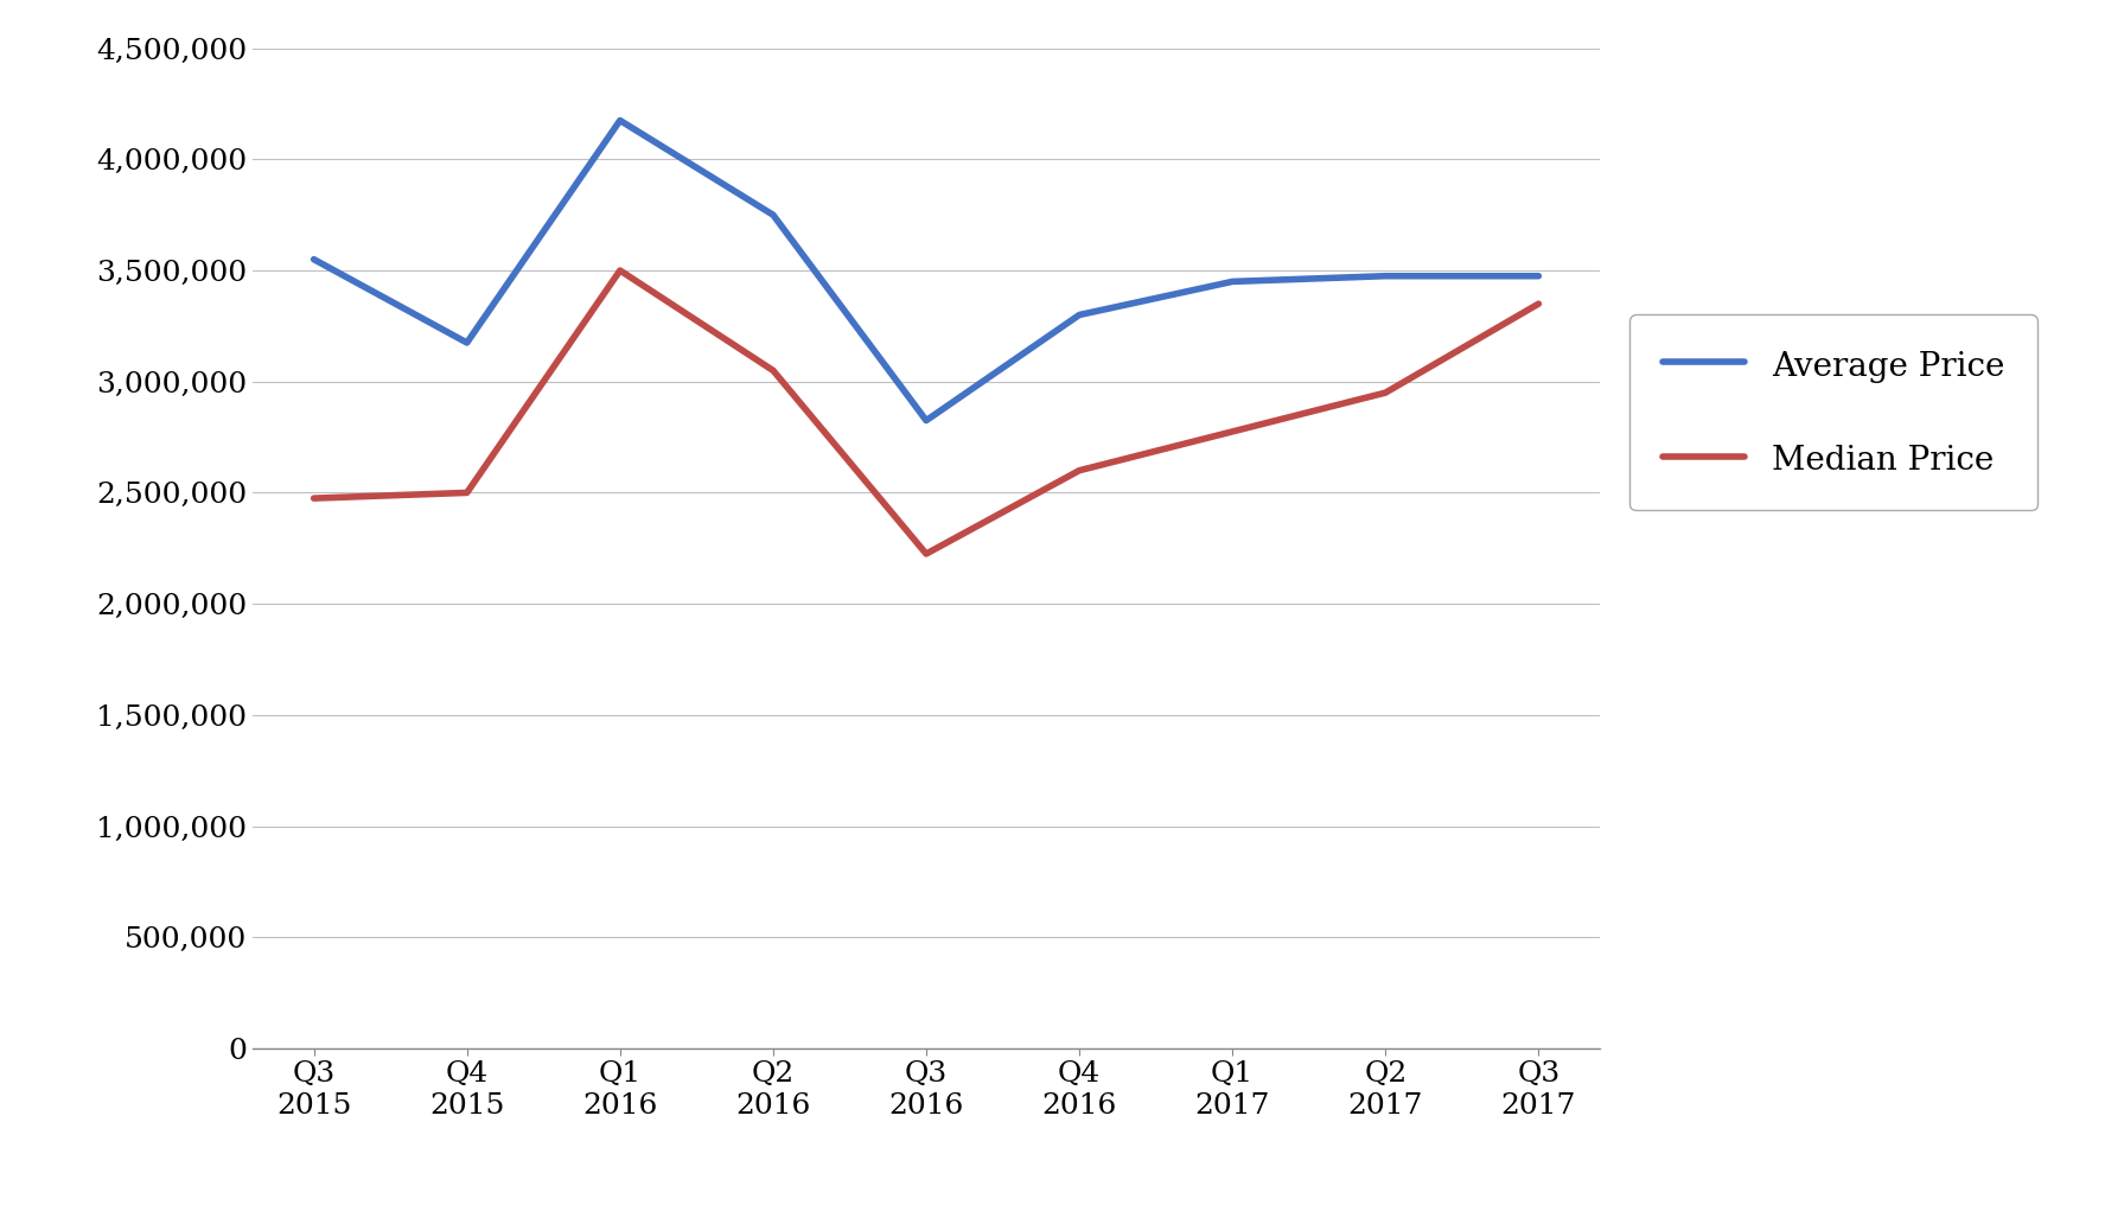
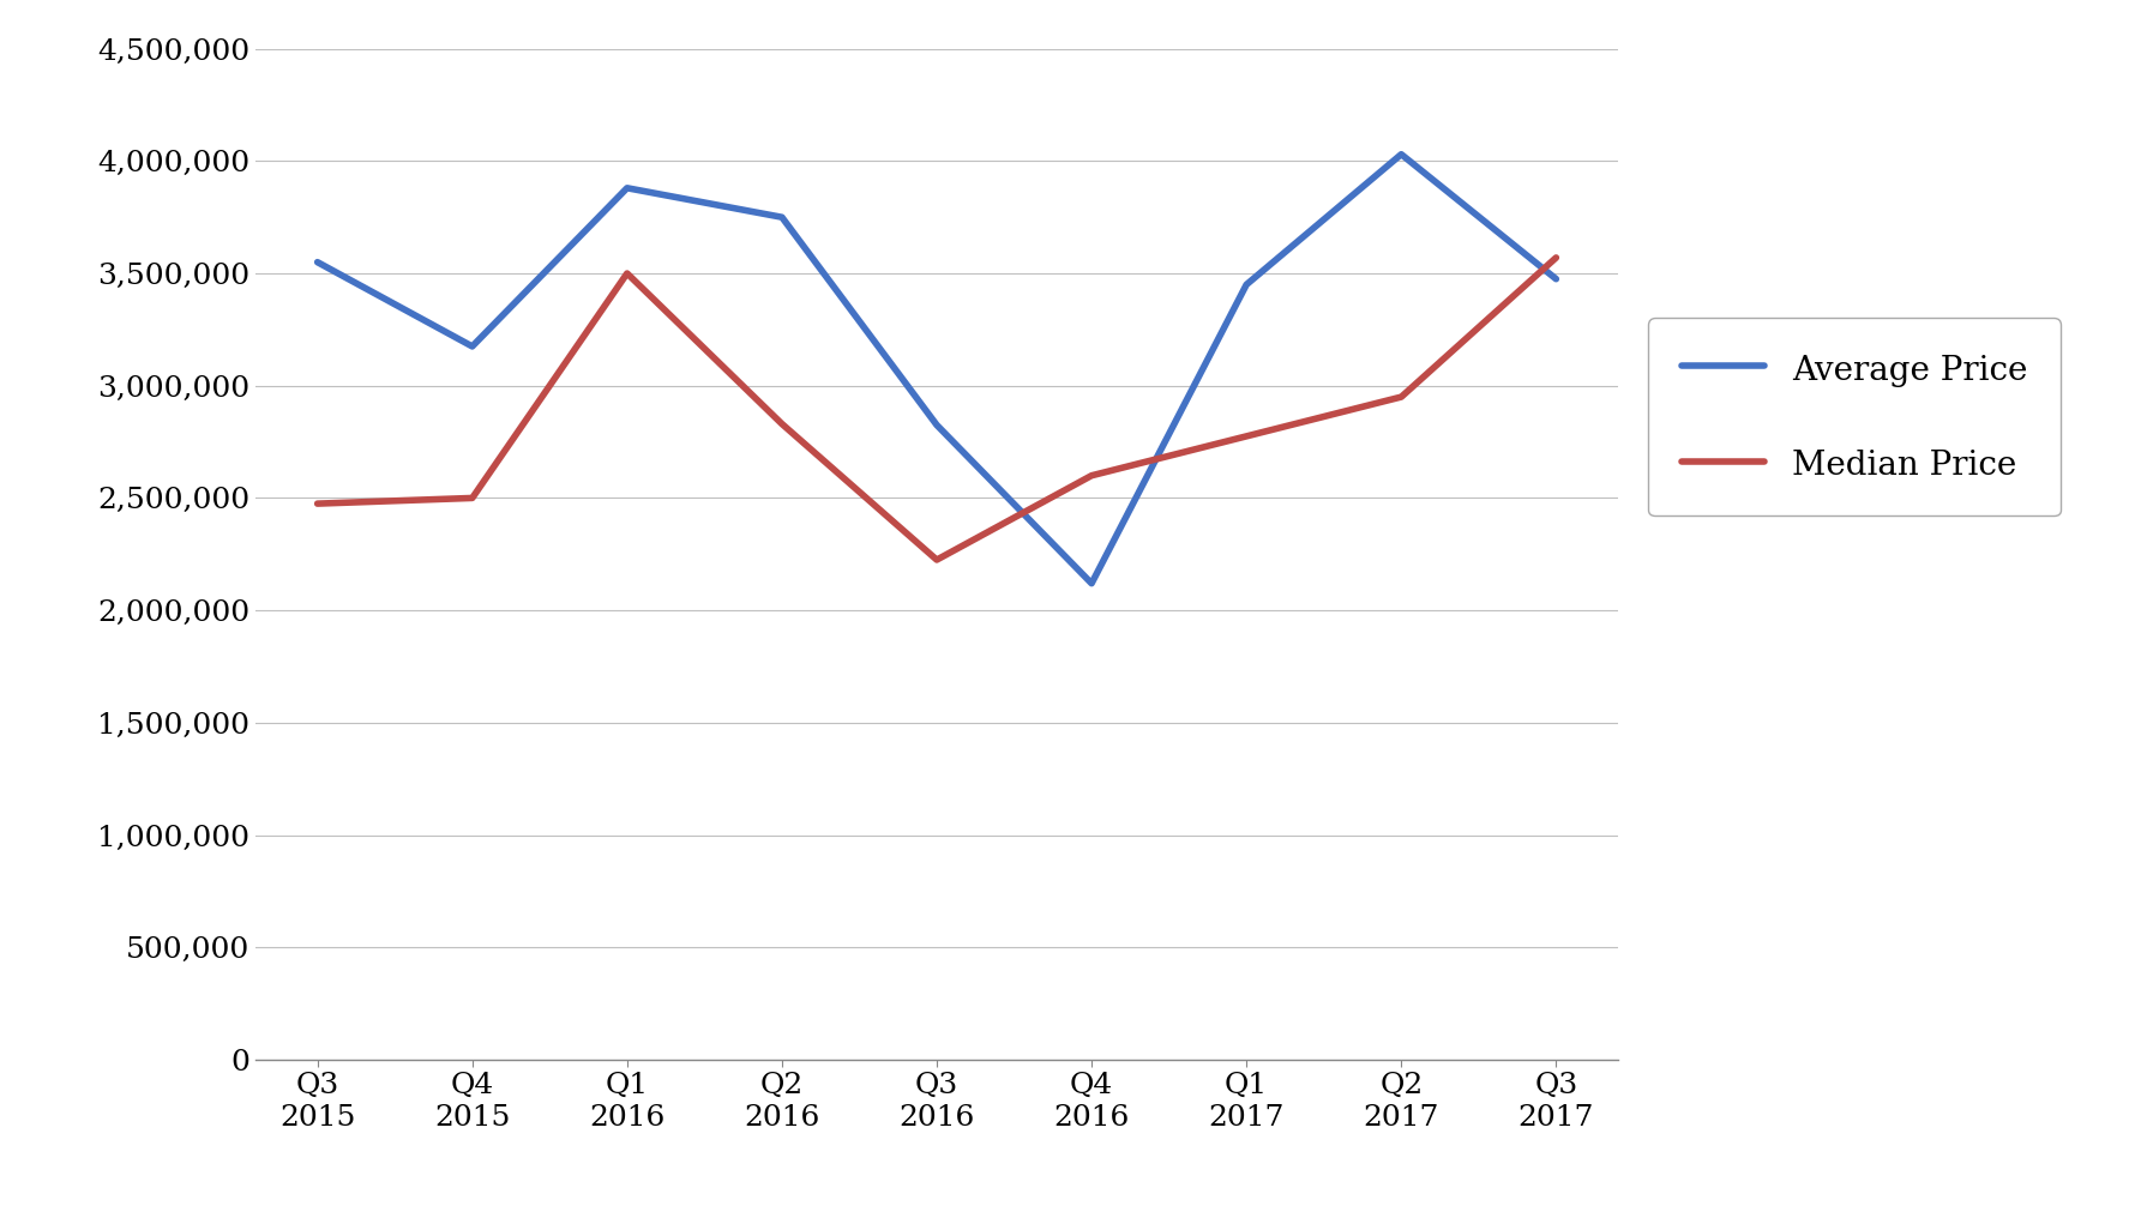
Average Price/Q1 2016: 4,180,000 -> 3,880,000
Median Price/Q2 2016: 3,050,000 -> 2,830,000
Average Price/Q4 2016: 3,300,000 -> 2,120,000
Average Price/Q2 2017: 3,480,000 -> 4,030,000
Median Price/Q3 2017: 3,350,000 -> 3,570,000
